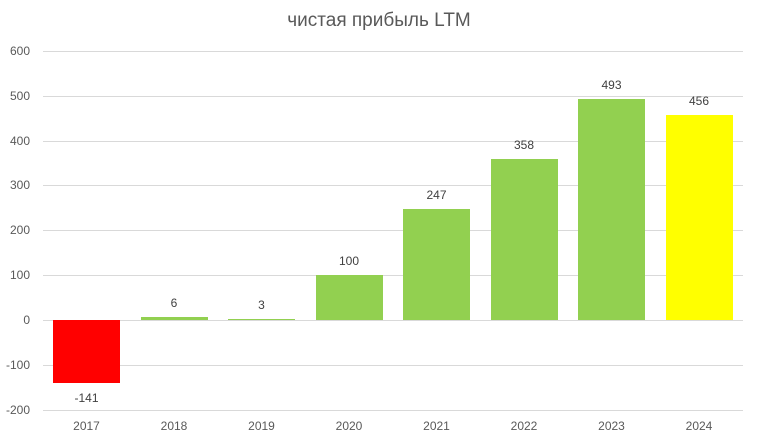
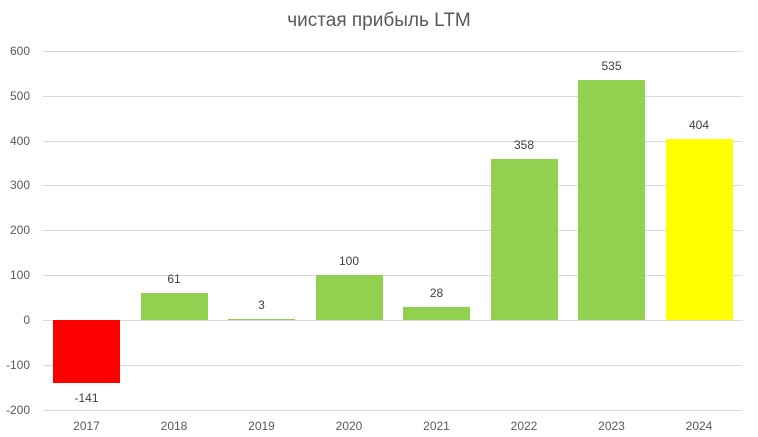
2018: 6 -> 61
2021: 247 -> 28
2023: 493 -> 535
2024: 456 -> 404
